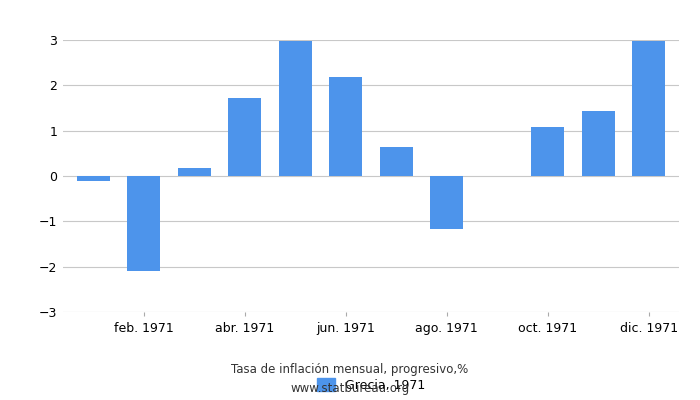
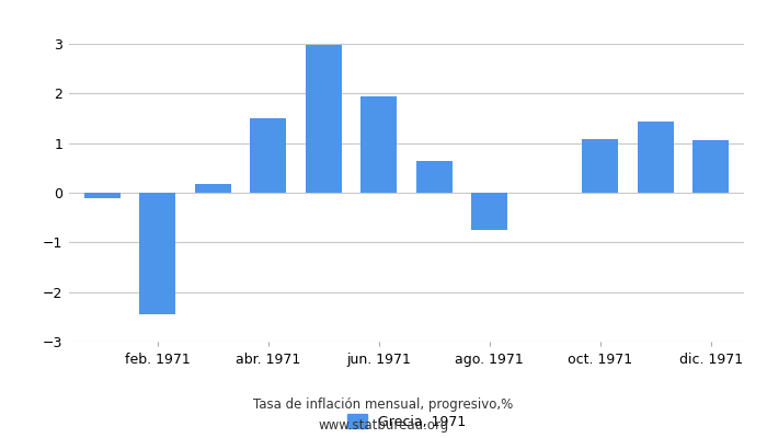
feb. 1971: -2.10 -> -2.45
abr. 1971: 1.72 -> 1.50
jun. 1971: 2.18 -> 1.95
ago. 1971: -1.17 -> -0.75
dic. 1971: 2.97 -> 1.05
